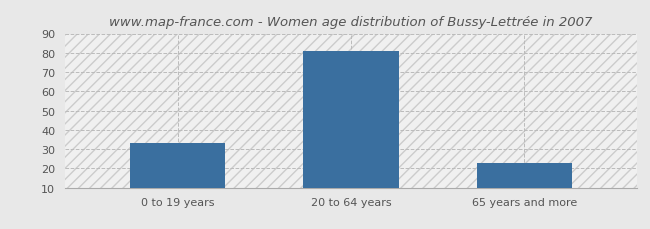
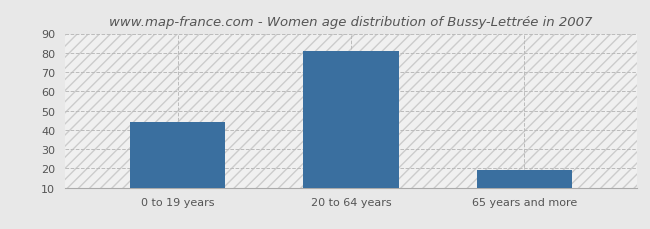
0 to 19 years: 33 -> 44
65 years and more: 23 -> 19
